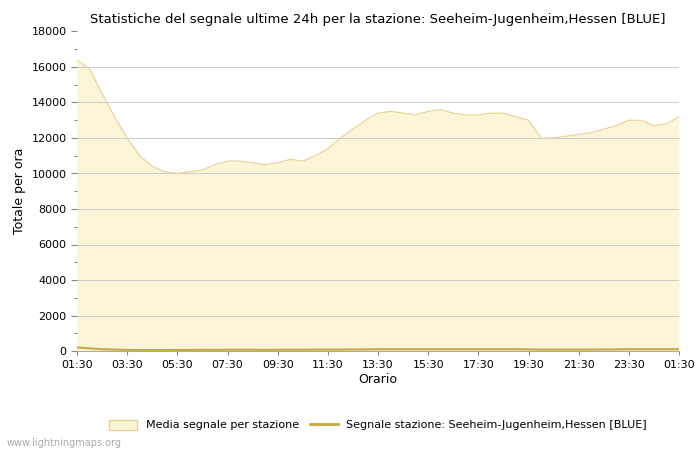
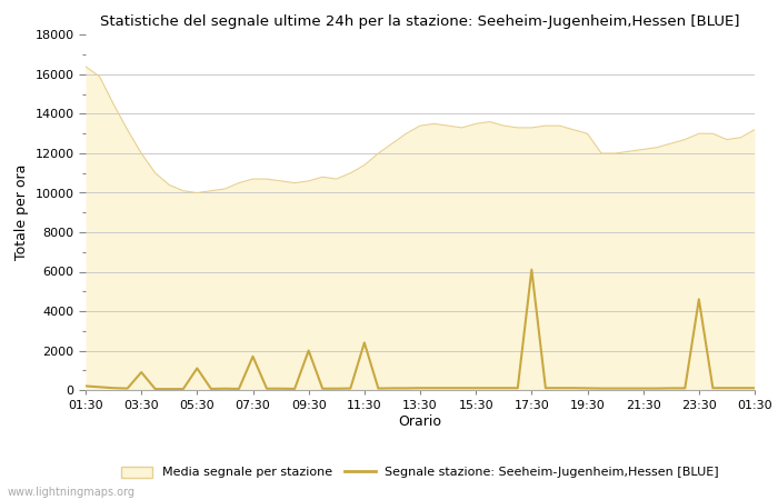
Segnale stazione: Seeheim-Jugenheim,Hessen [BLUE]/03:30: 100 -> 900
Segnale stazione: Seeheim-Jugenheim,Hessen [BLUE]/05:30: 100 -> 1100
Segnale stazione: Seeheim-Jugenheim,Hessen [BLUE]/07:30: 100 -> 1700
Segnale stazione: Seeheim-Jugenheim,Hessen [BLUE]/09:30: 100 -> 2000
Segnale stazione: Seeheim-Jugenheim,Hessen [BLUE]/11:30: 100 -> 2400
Segnale stazione: Seeheim-Jugenheim,Hessen [BLUE]/17:30: 100 -> 6100
Segnale stazione: Seeheim-Jugenheim,Hessen [BLUE]/23:30: 100 -> 4600
